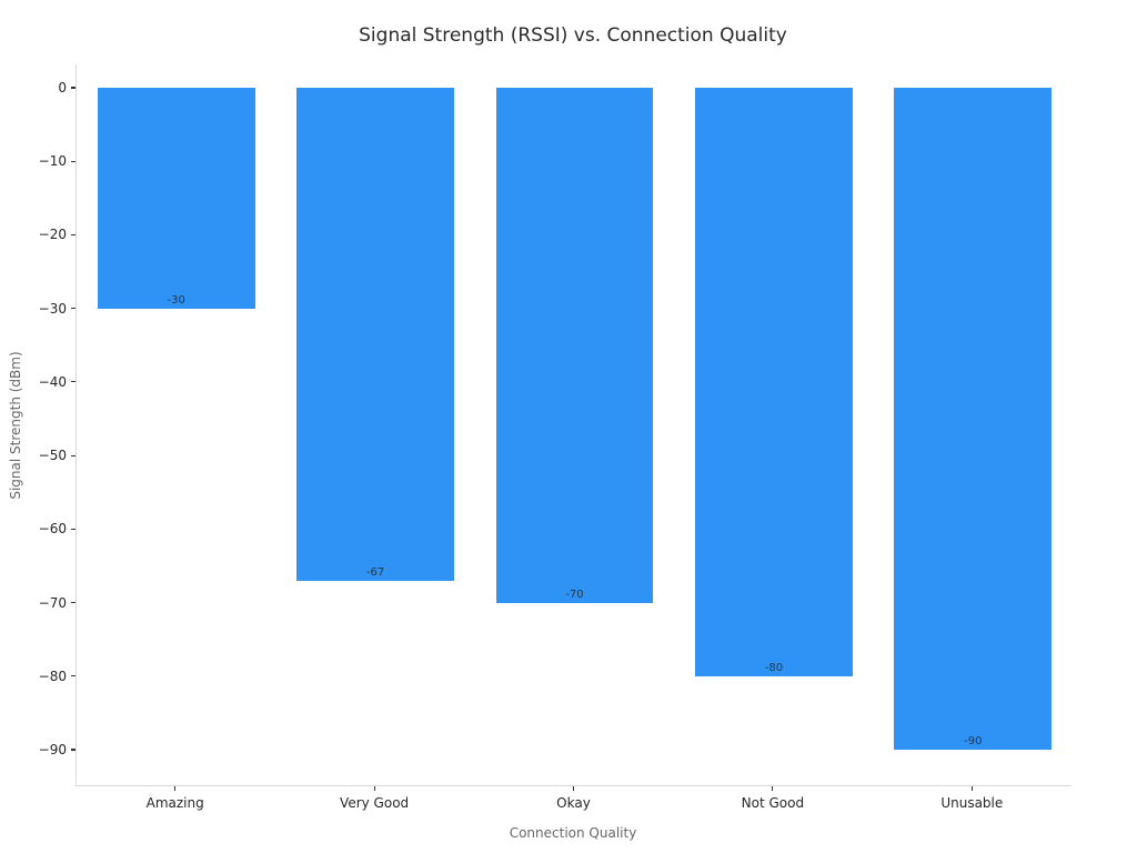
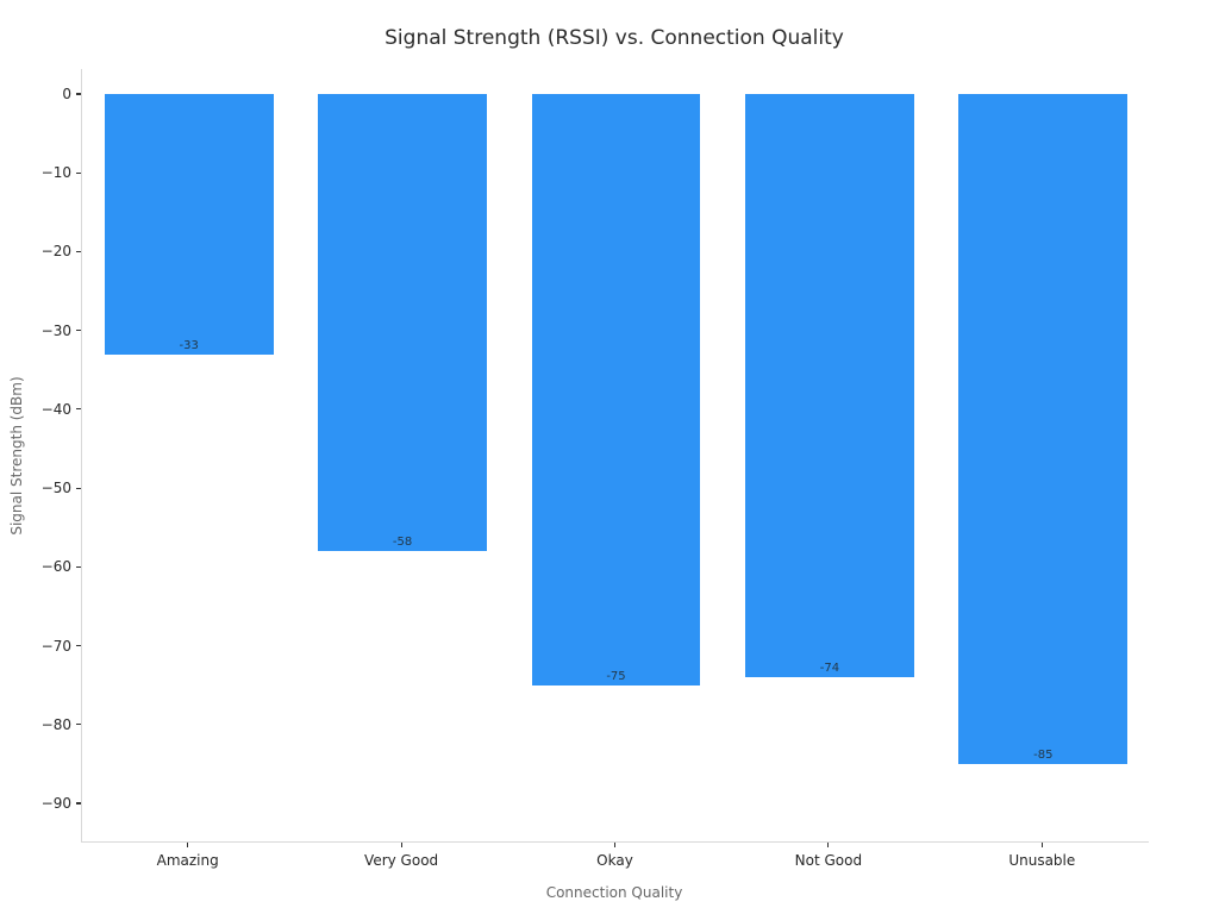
Amazing: -30 -> -33
Very Good: -67 -> -58
Okay: -70 -> -75
Not Good: -80 -> -74
Unusable: -90 -> -85
